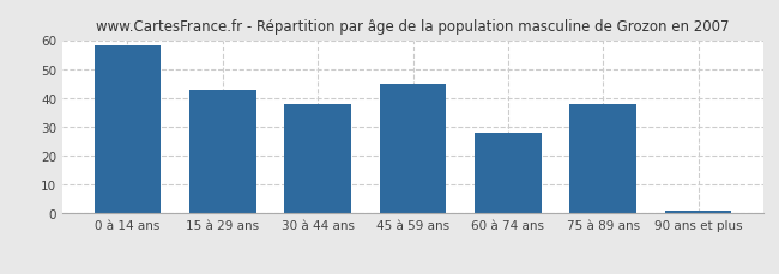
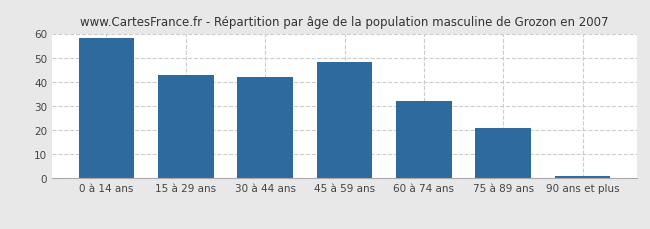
30 à 44 ans: 38 -> 42
45 à 59 ans: 45 -> 48
60 à 74 ans: 28 -> 32
75 à 89 ans: 38 -> 21
